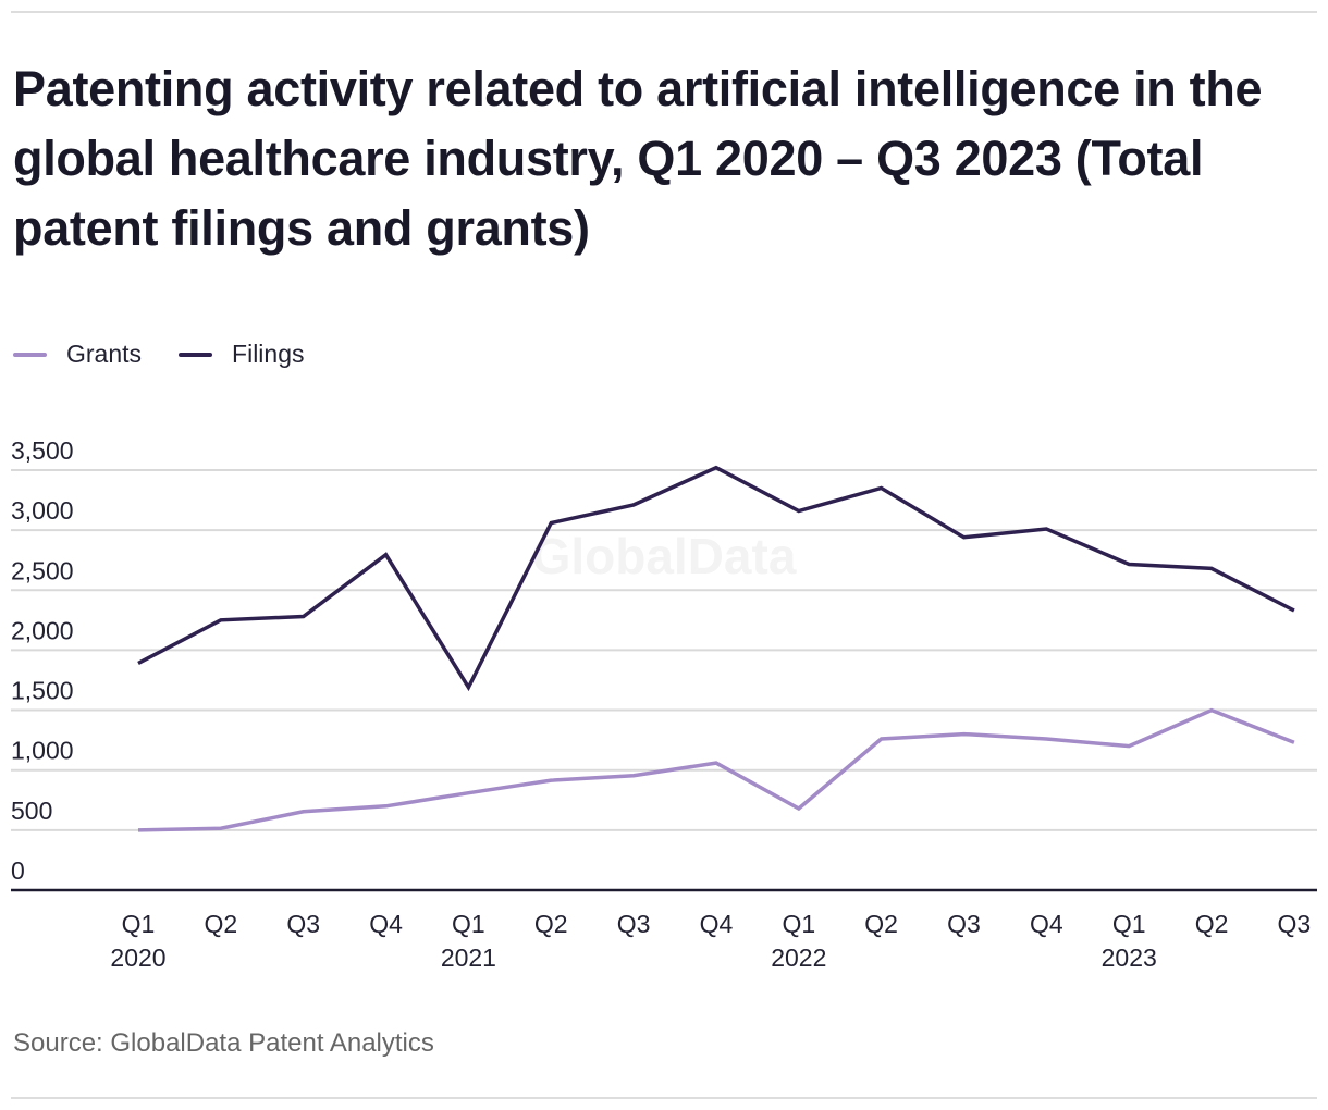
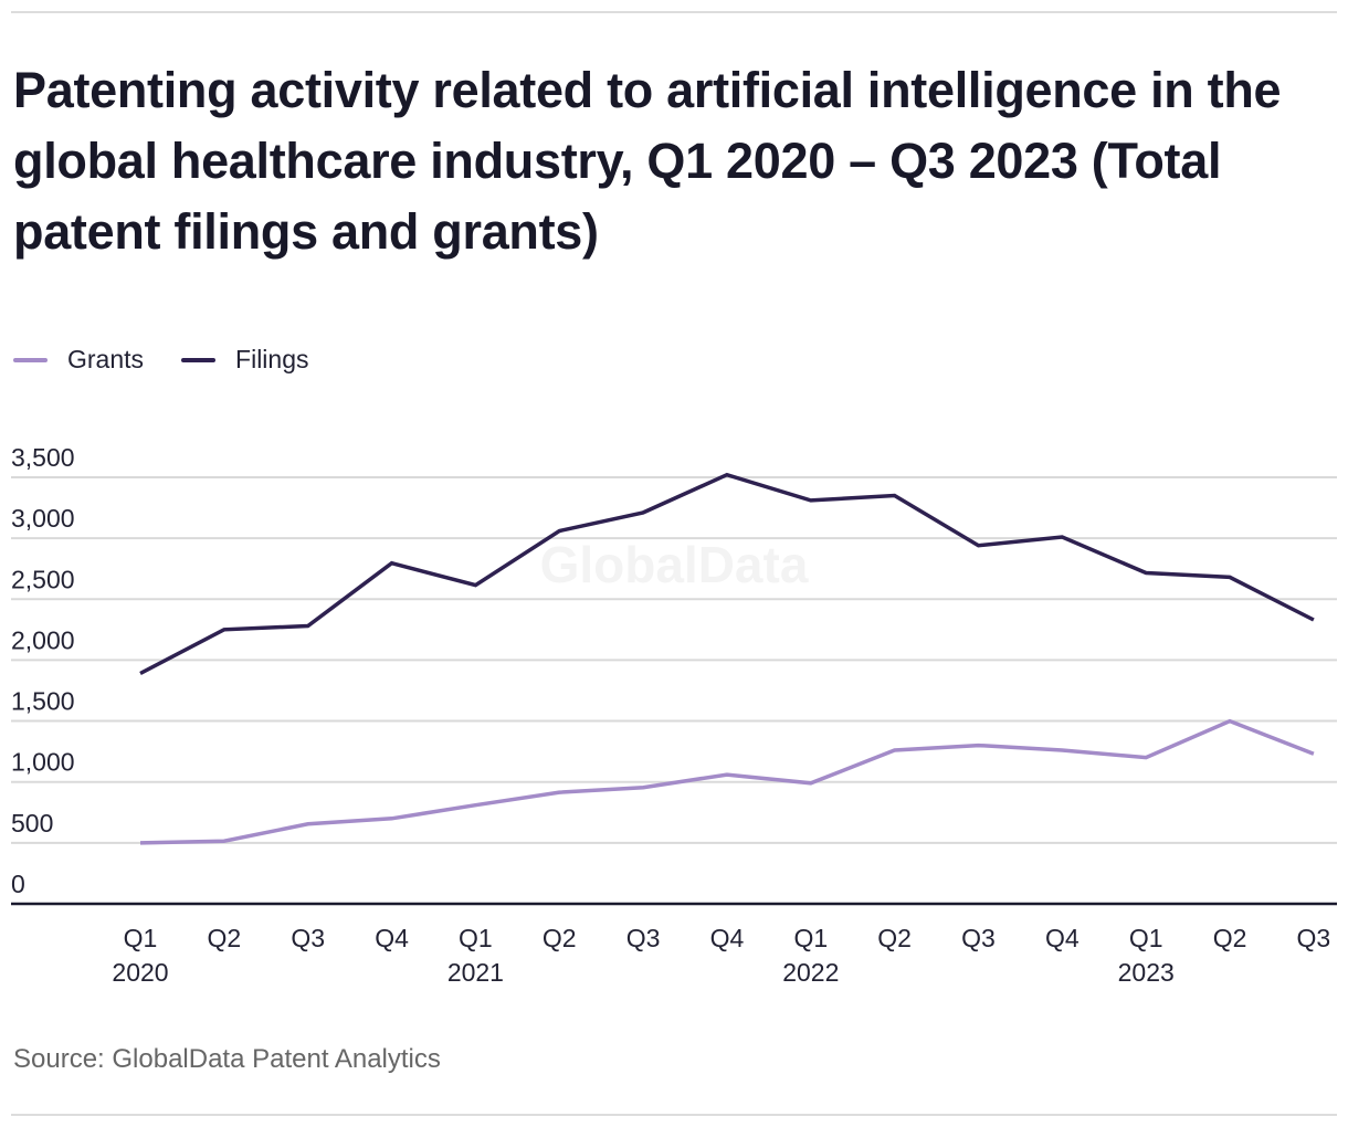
Filings/Q1 2021: 1690 -> 2620
Grants/Q1 2022: 680 -> 990
Filings/Q1 2022: 3160 -> 3310
